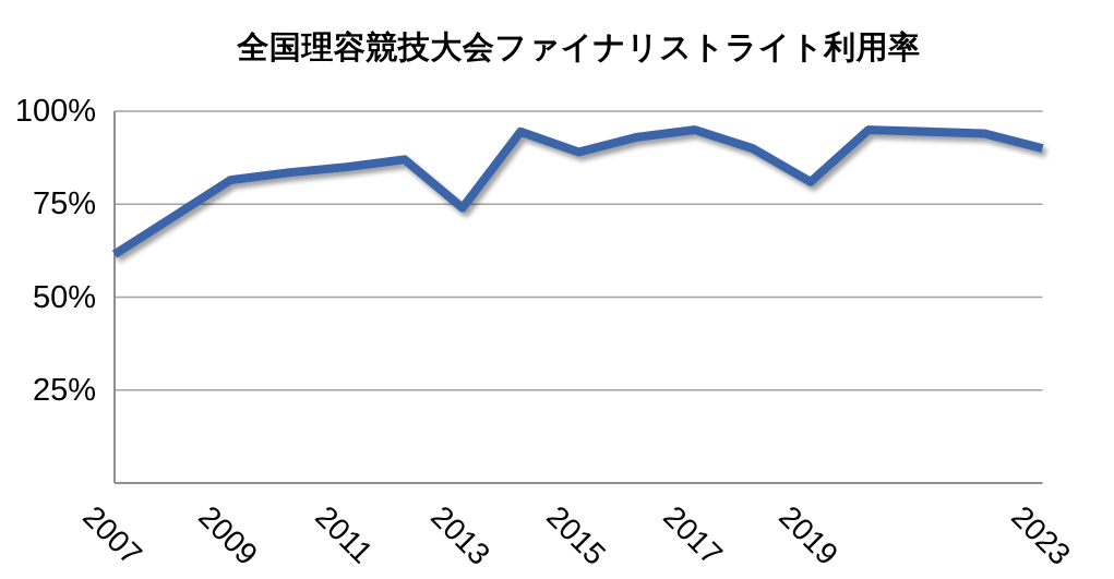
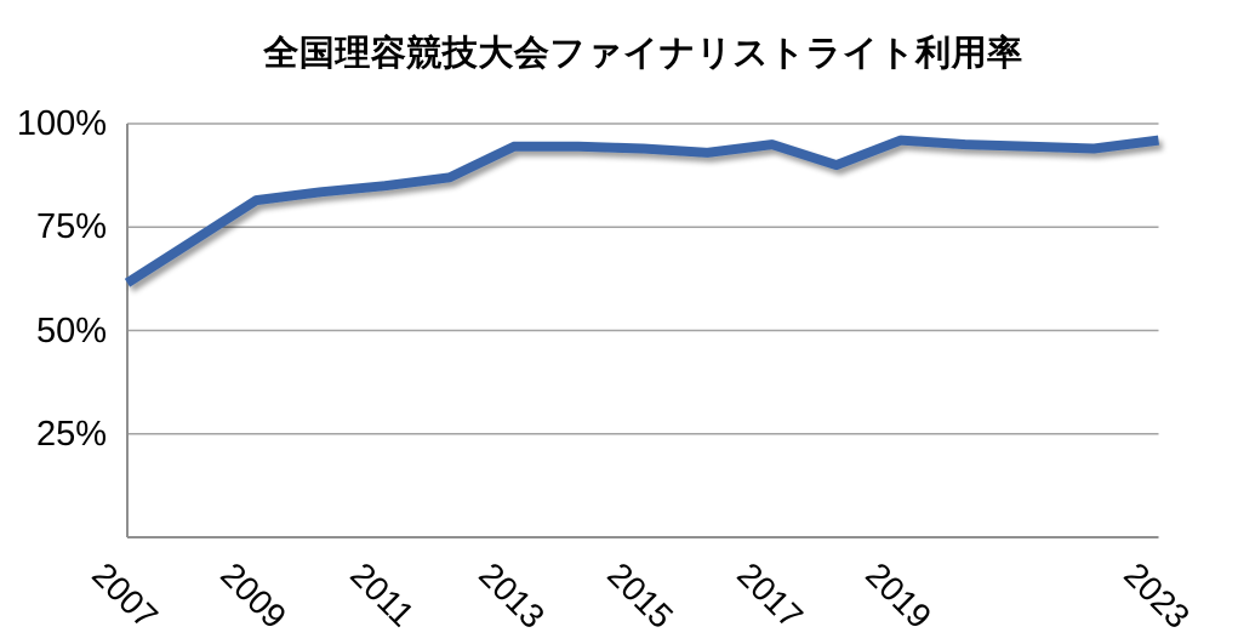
2013: 74% -> 94%
2015: 89% -> 94%
2019: 81% -> 96%
2023: 90% -> 96%
